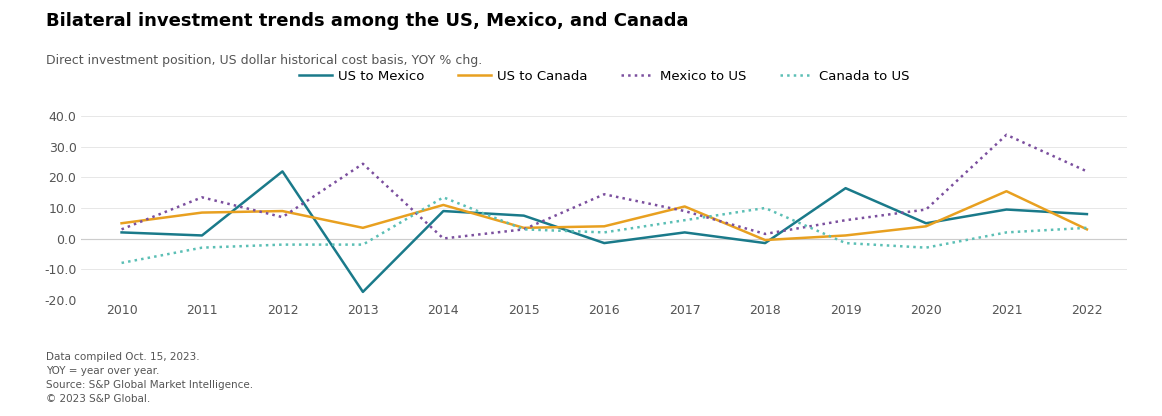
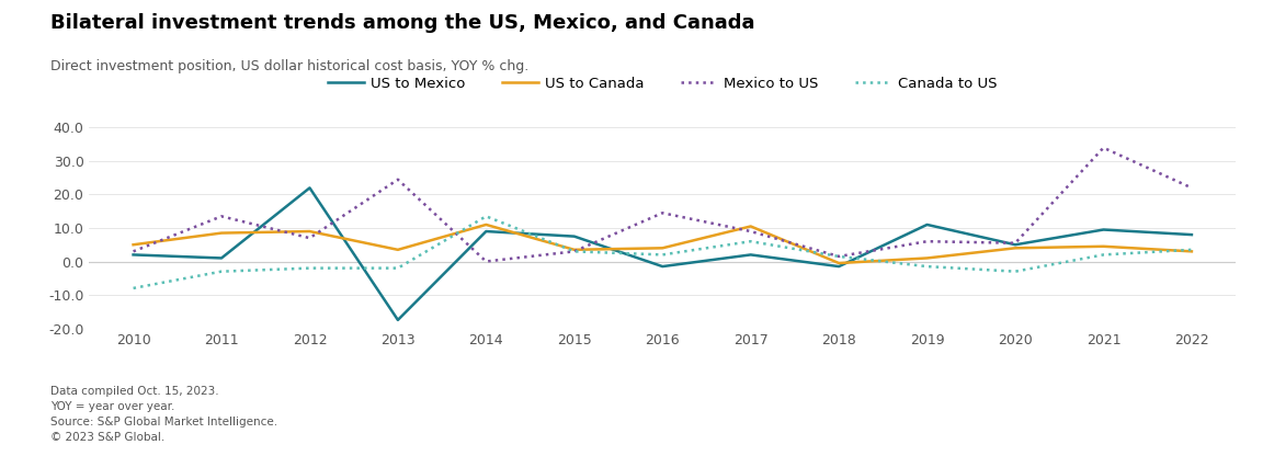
Canada to US/2018: 10.0 -> 1.5
US to Mexico/2019: 16.5 -> 11.0
Mexico to US/2020: 9.5 -> 5.5
US to Canada/2021: 15.5 -> 4.5
